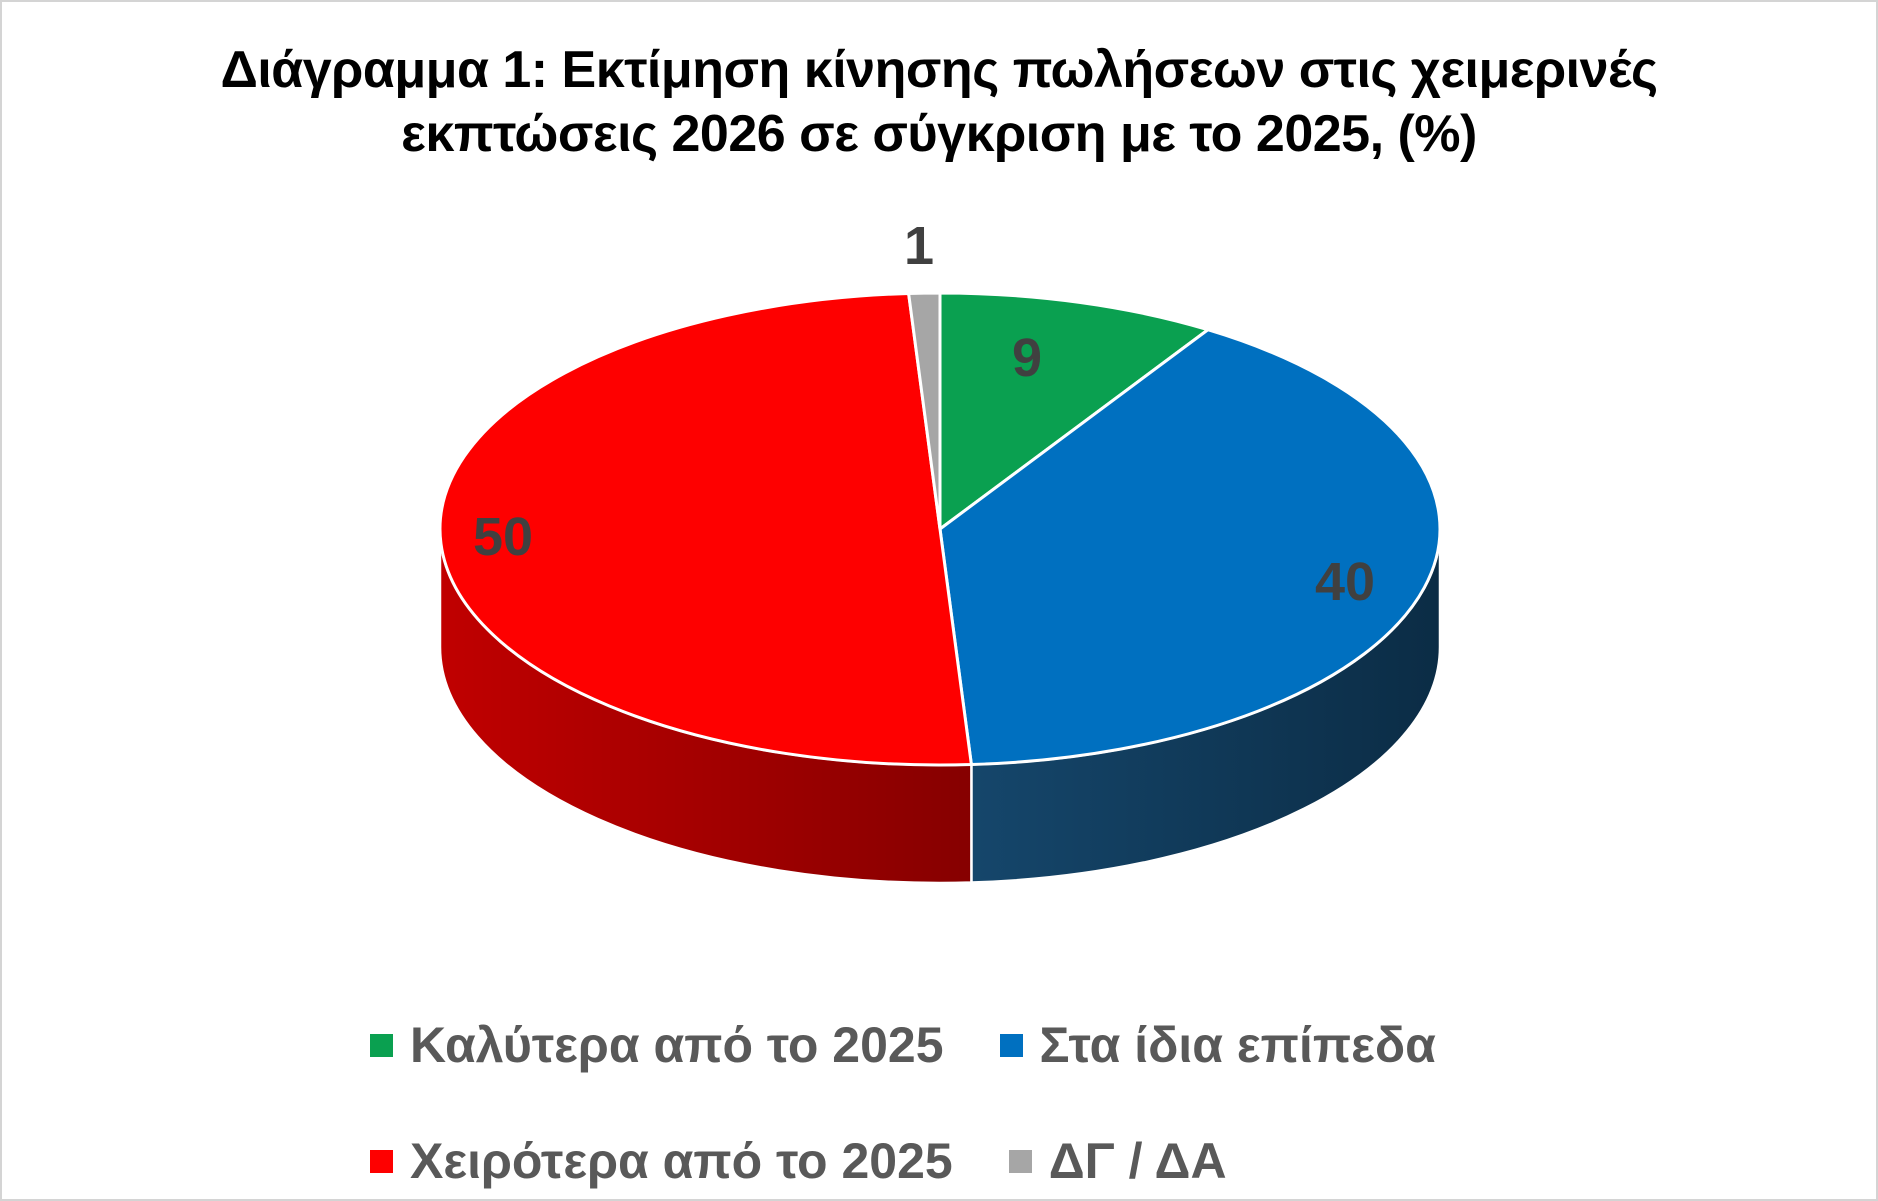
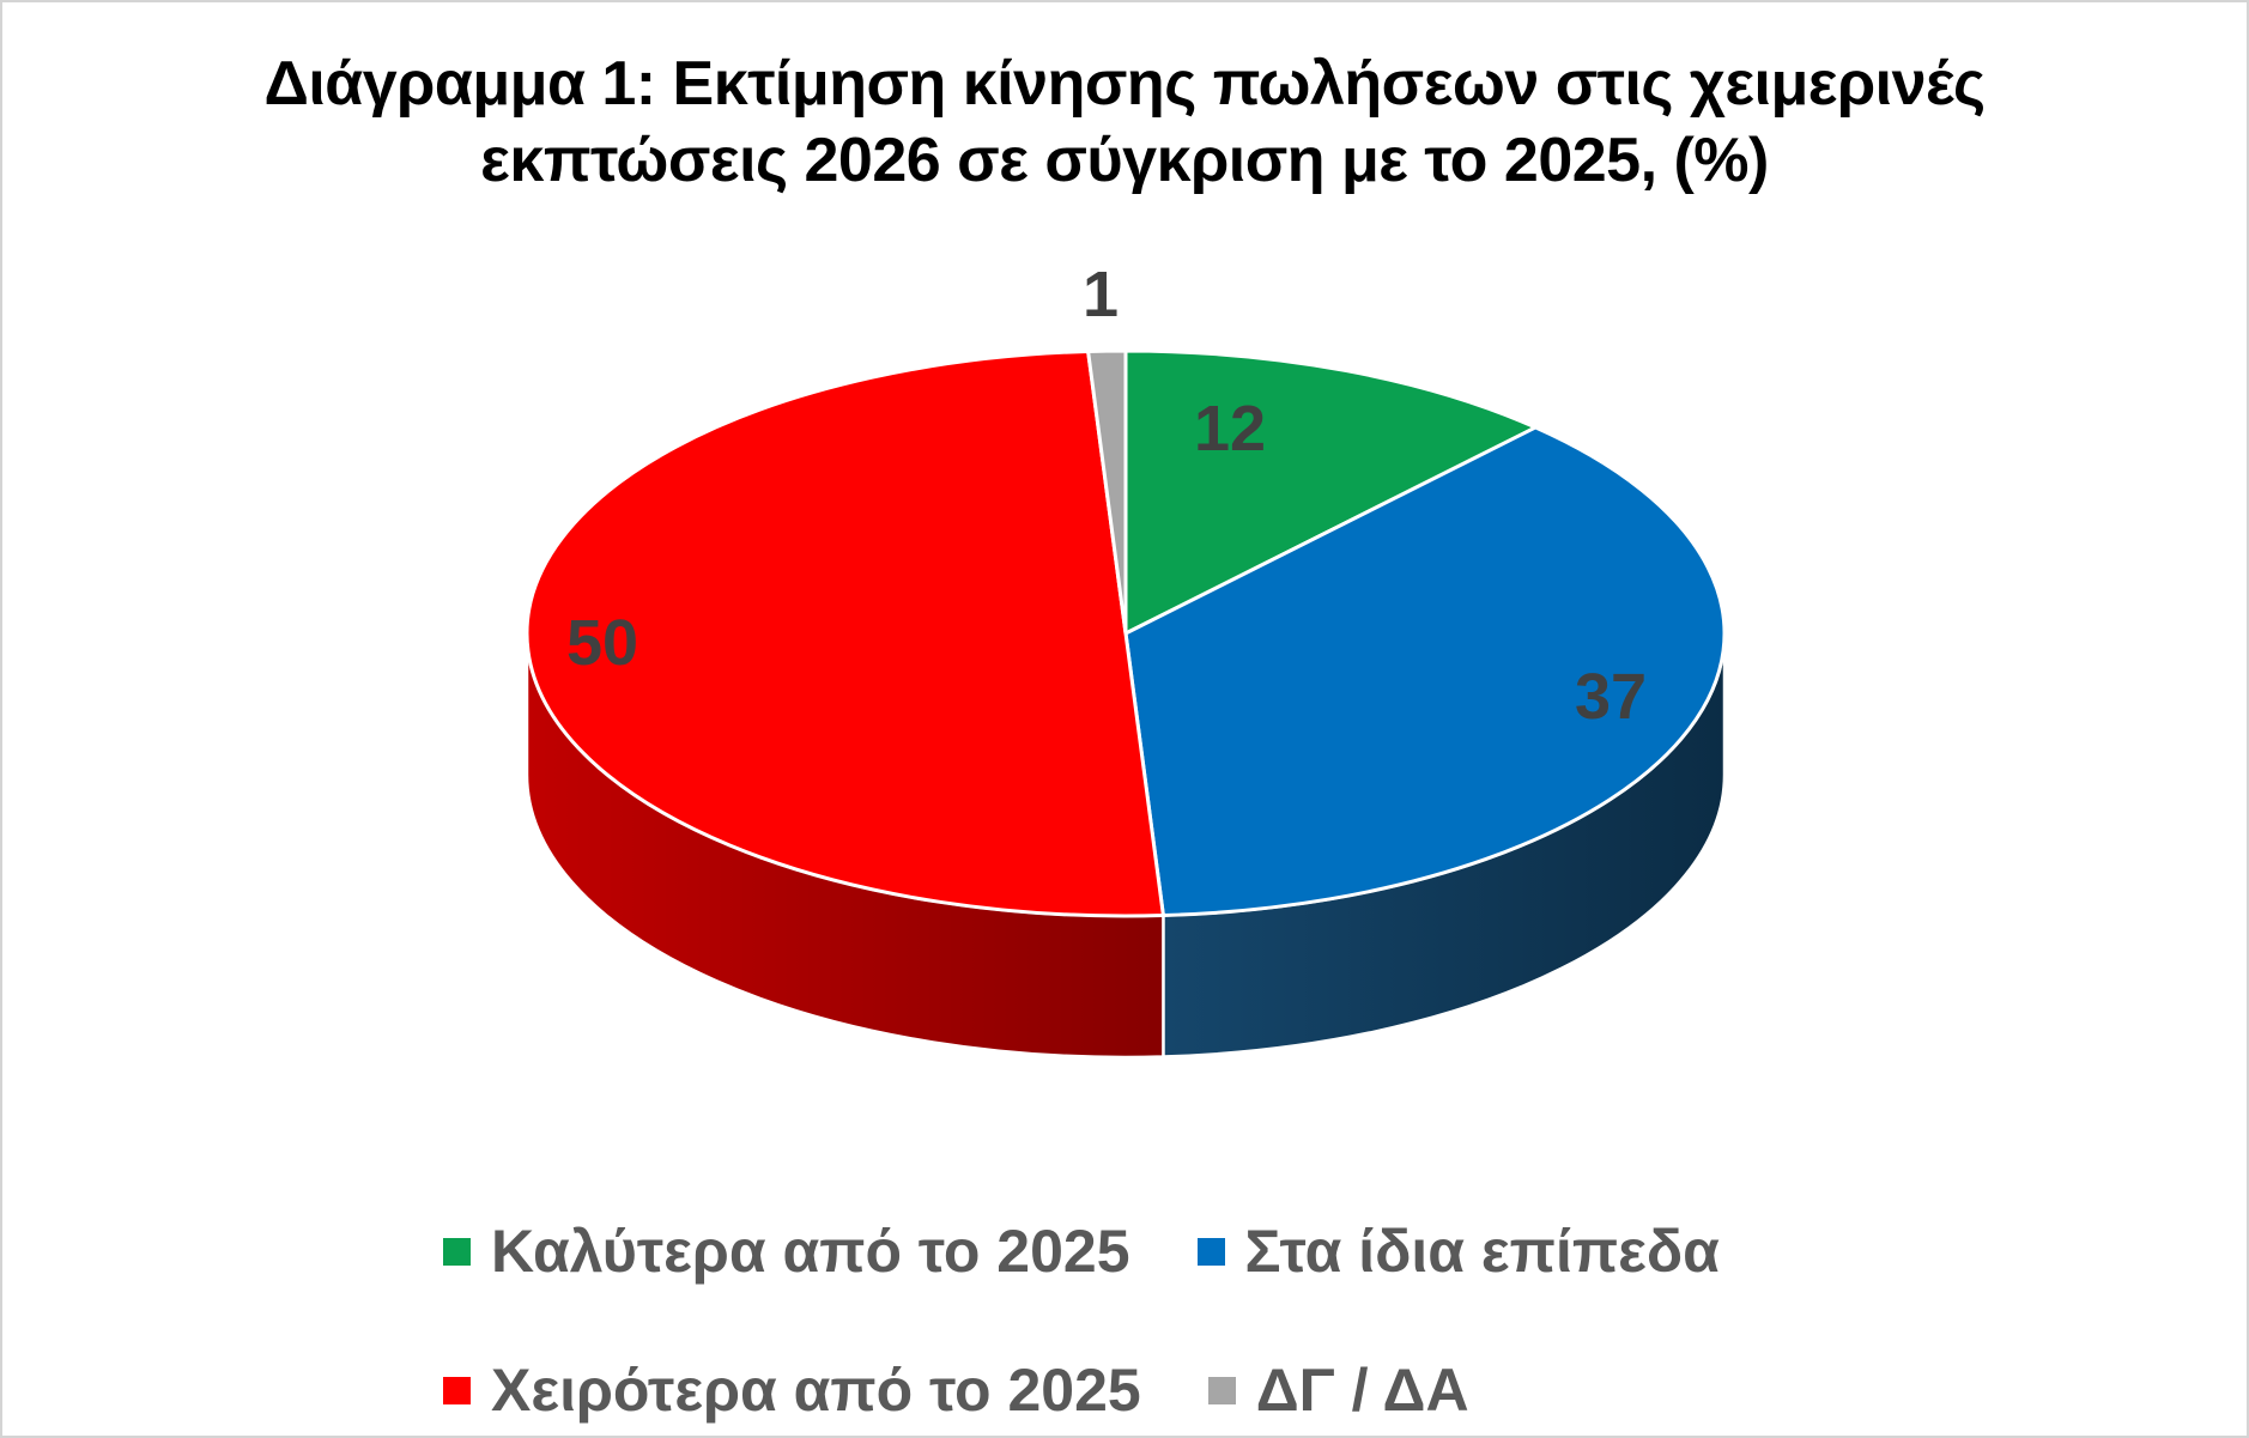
Καλύτερα από το 2025: 9 -> 12
Στα ίδια επίπεδα: 40 -> 37
